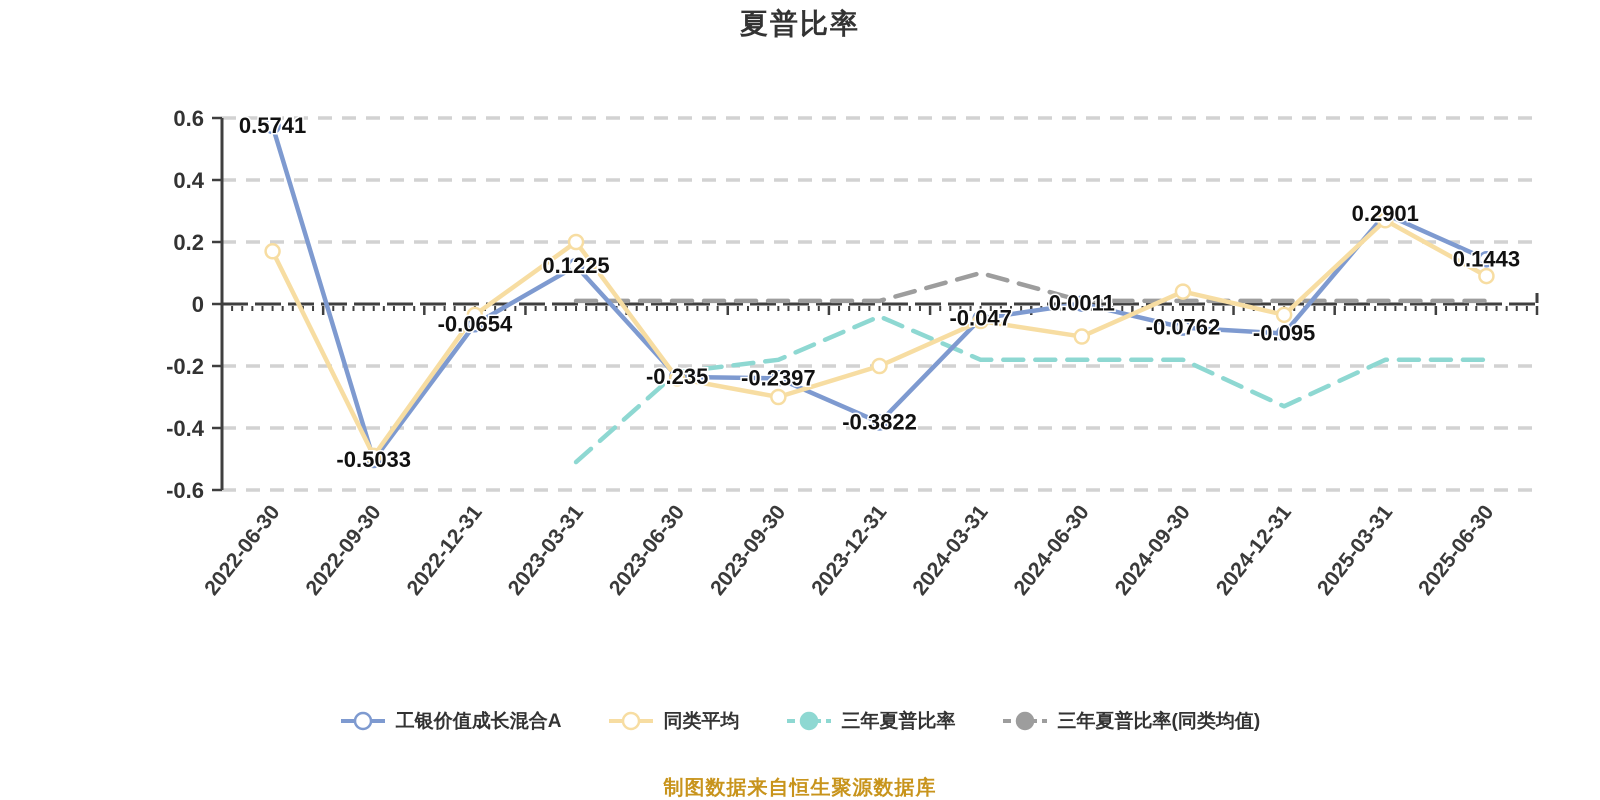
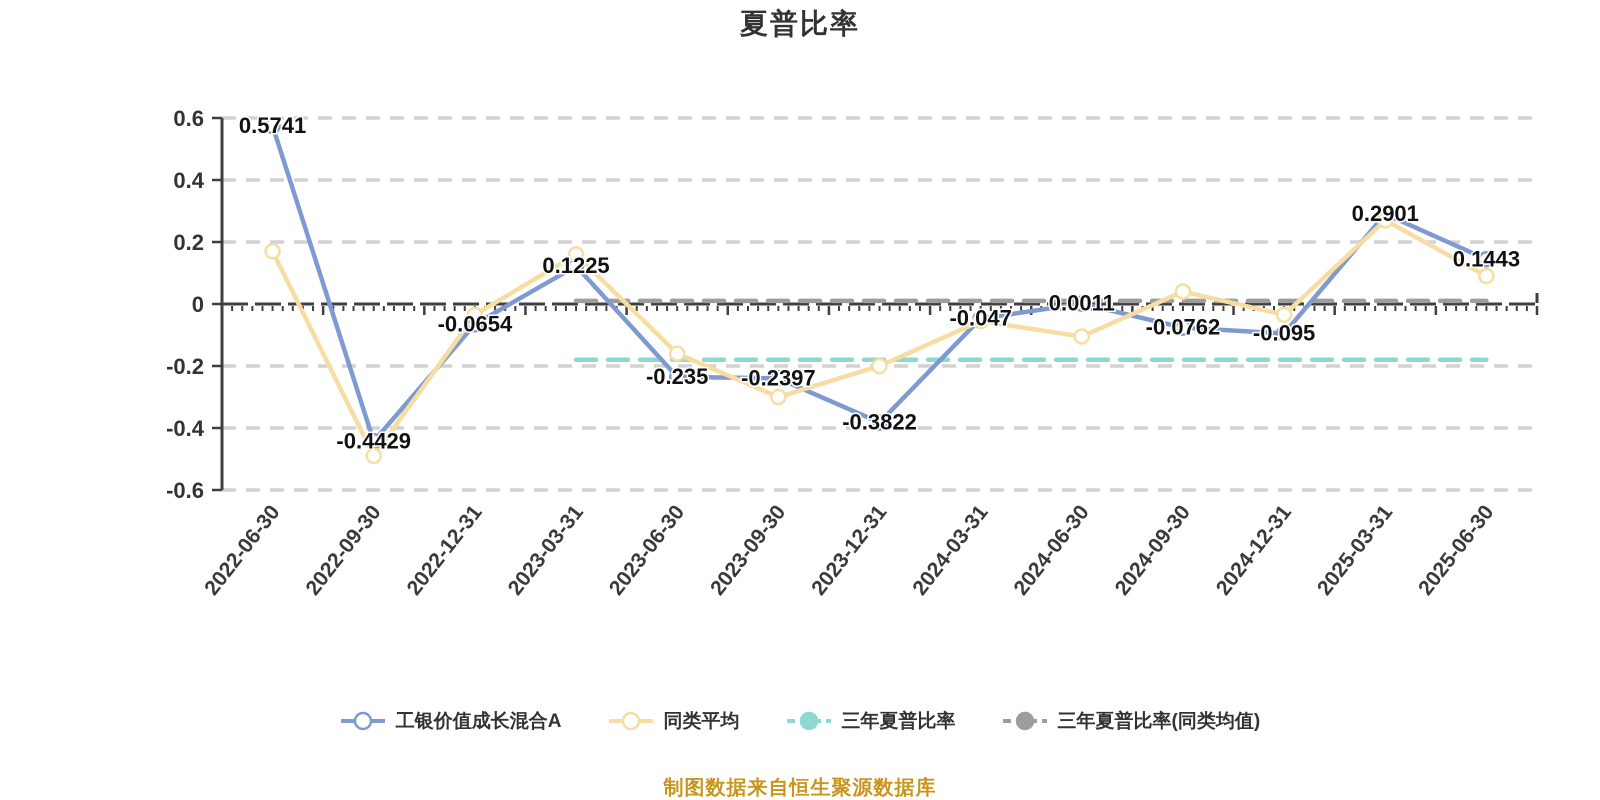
工银价值成长混合A/2022-09-30: -0.5033 -> -0.4429
同类平均/2023-03-31: 0.20 -> 0.16
三年夏普比率/2023-03-31: -0.51 -> -0.18
同类平均/2023-06-30: -0.24 -> -0.16
三年夏普比率/2023-06-30: -0.22 -> -0.18
三年夏普比率/2023-12-31: -0.04 -> -0.18
三年夏普比率(同类均值)/2024-03-31: 0.10 -> 0.01
三年夏普比率/2024-12-31: -0.33 -> -0.18
